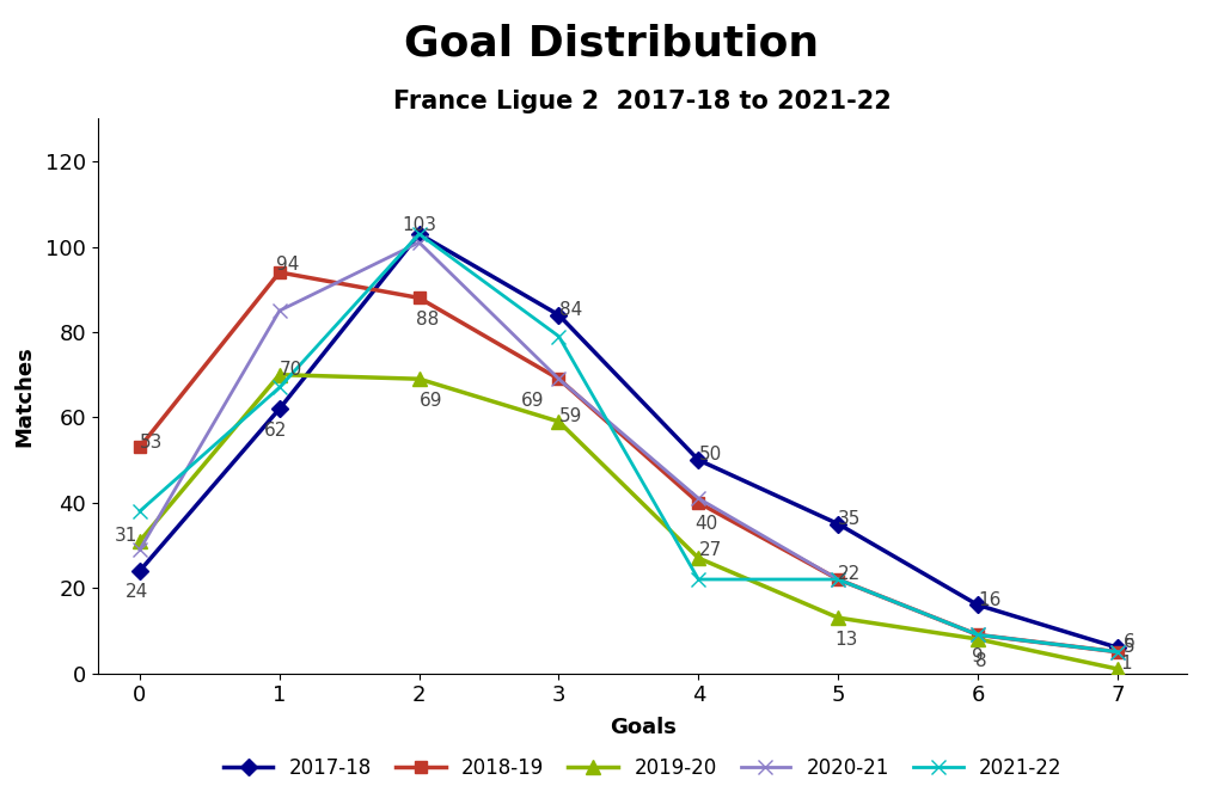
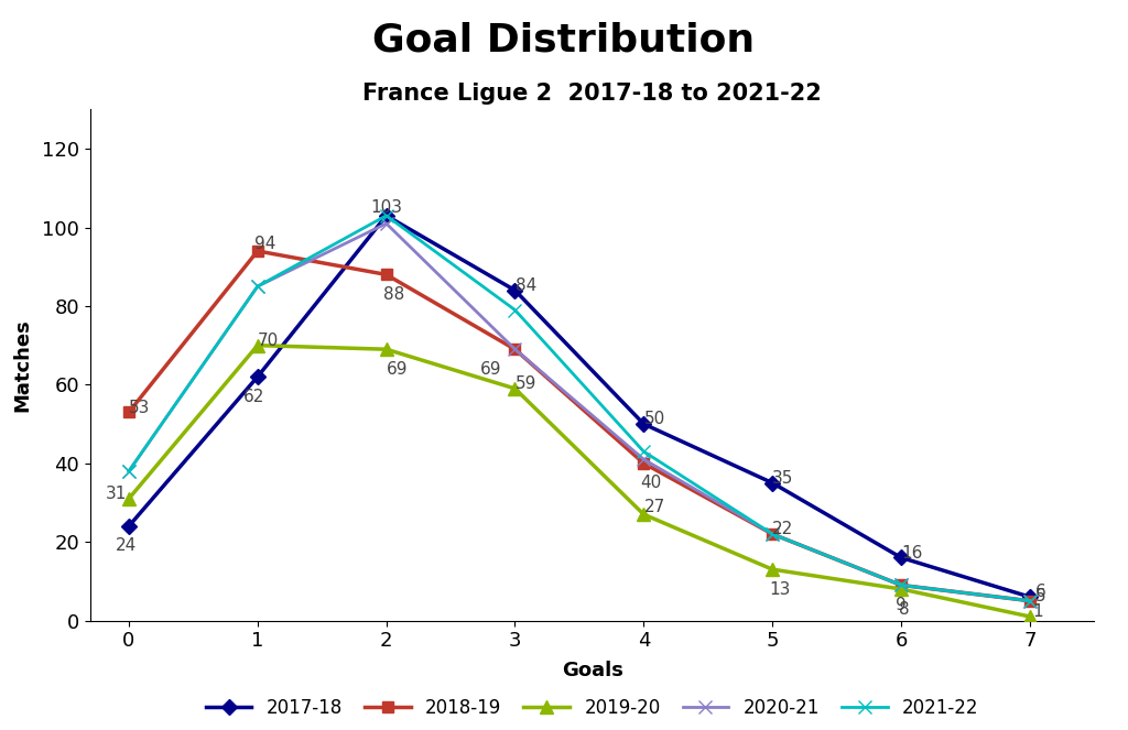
2020-21/0: 29 -> 38
2021-22/1: 67 -> 85
2021-22/4: 22 -> 43
